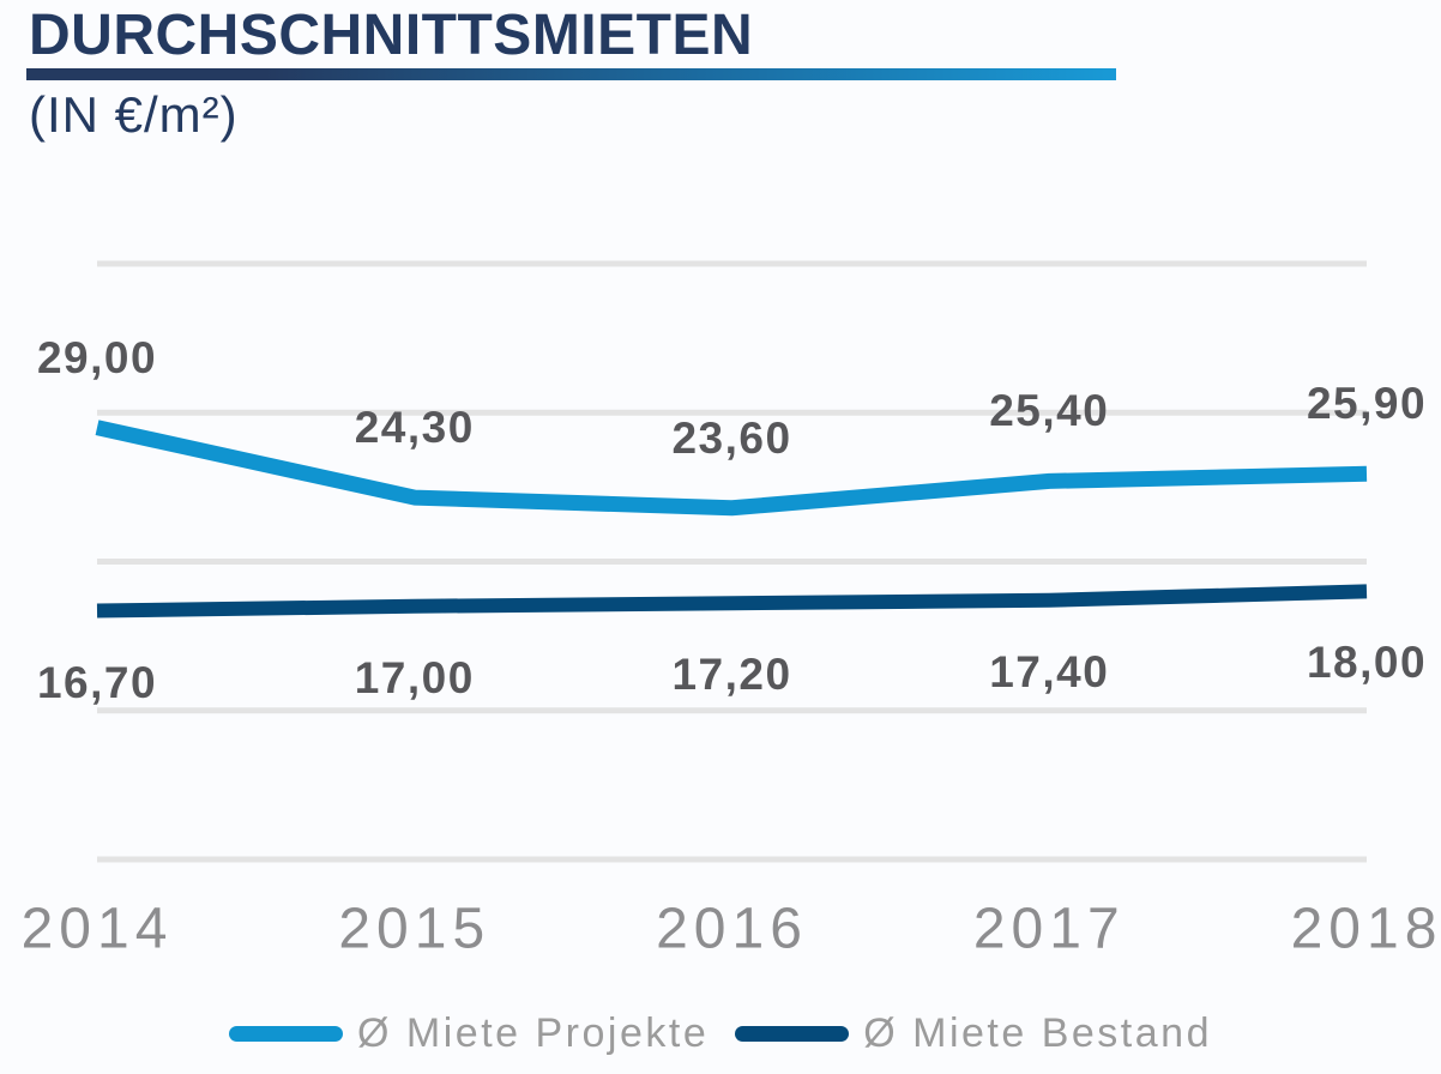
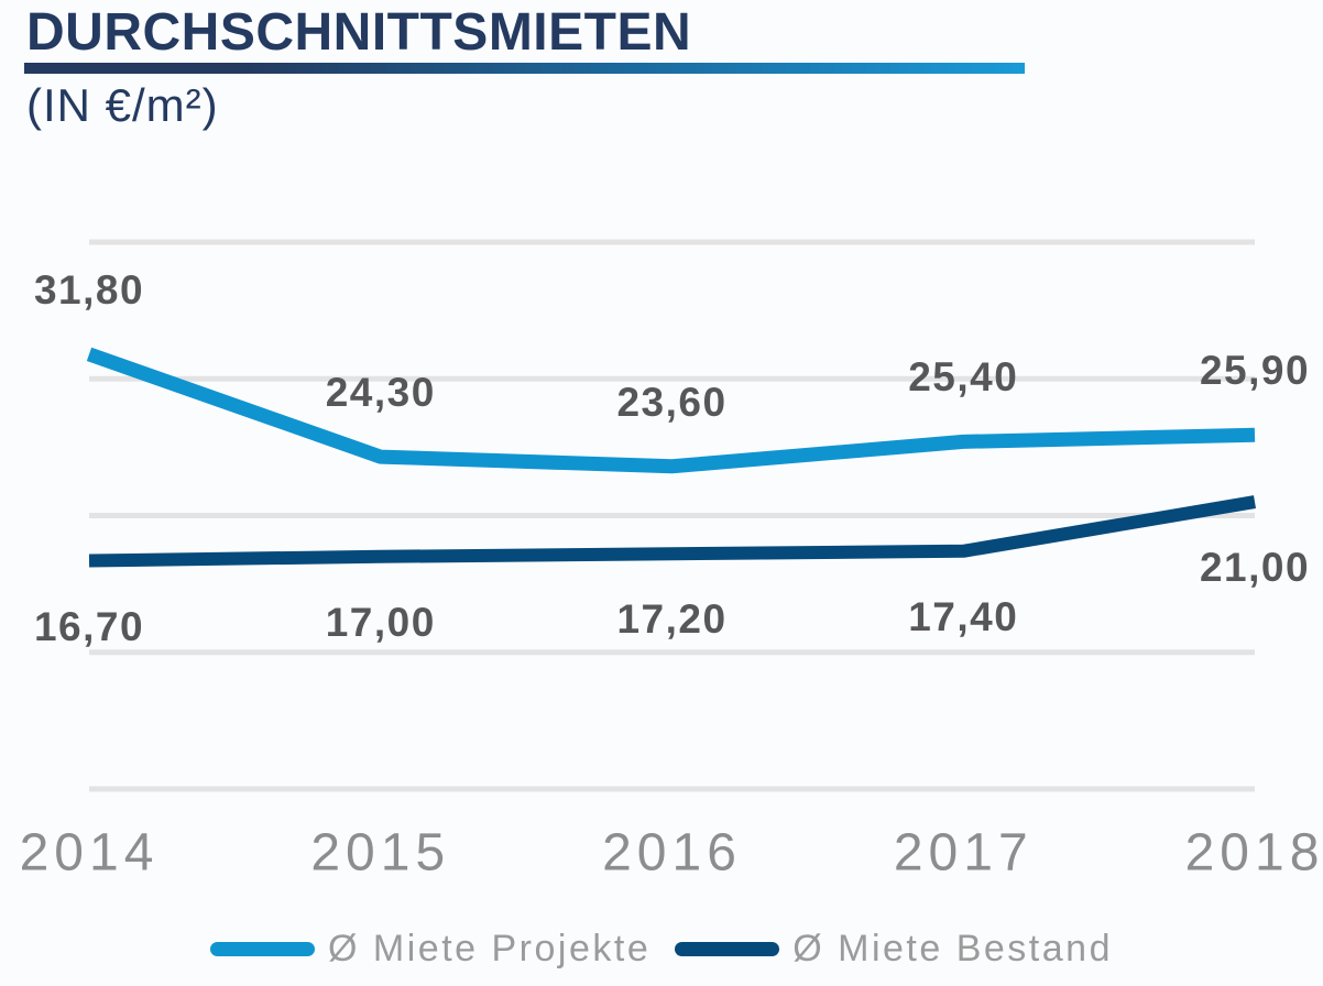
Ø Miete Projekte/2014: 29,00 -> 31,80
Ø Miete Bestand/2018: 18,00 -> 21,00
